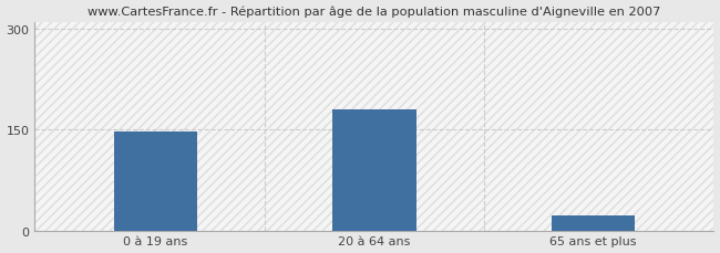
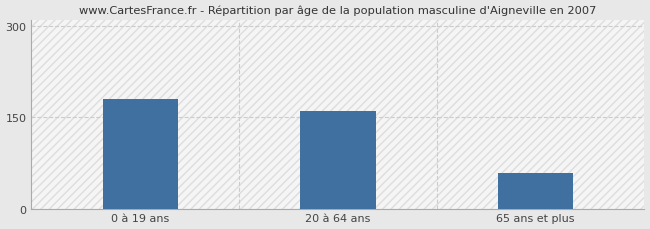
0 à 19 ans: 148 -> 180
20 à 64 ans: 180 -> 160
65 ans et plus: 22 -> 58
